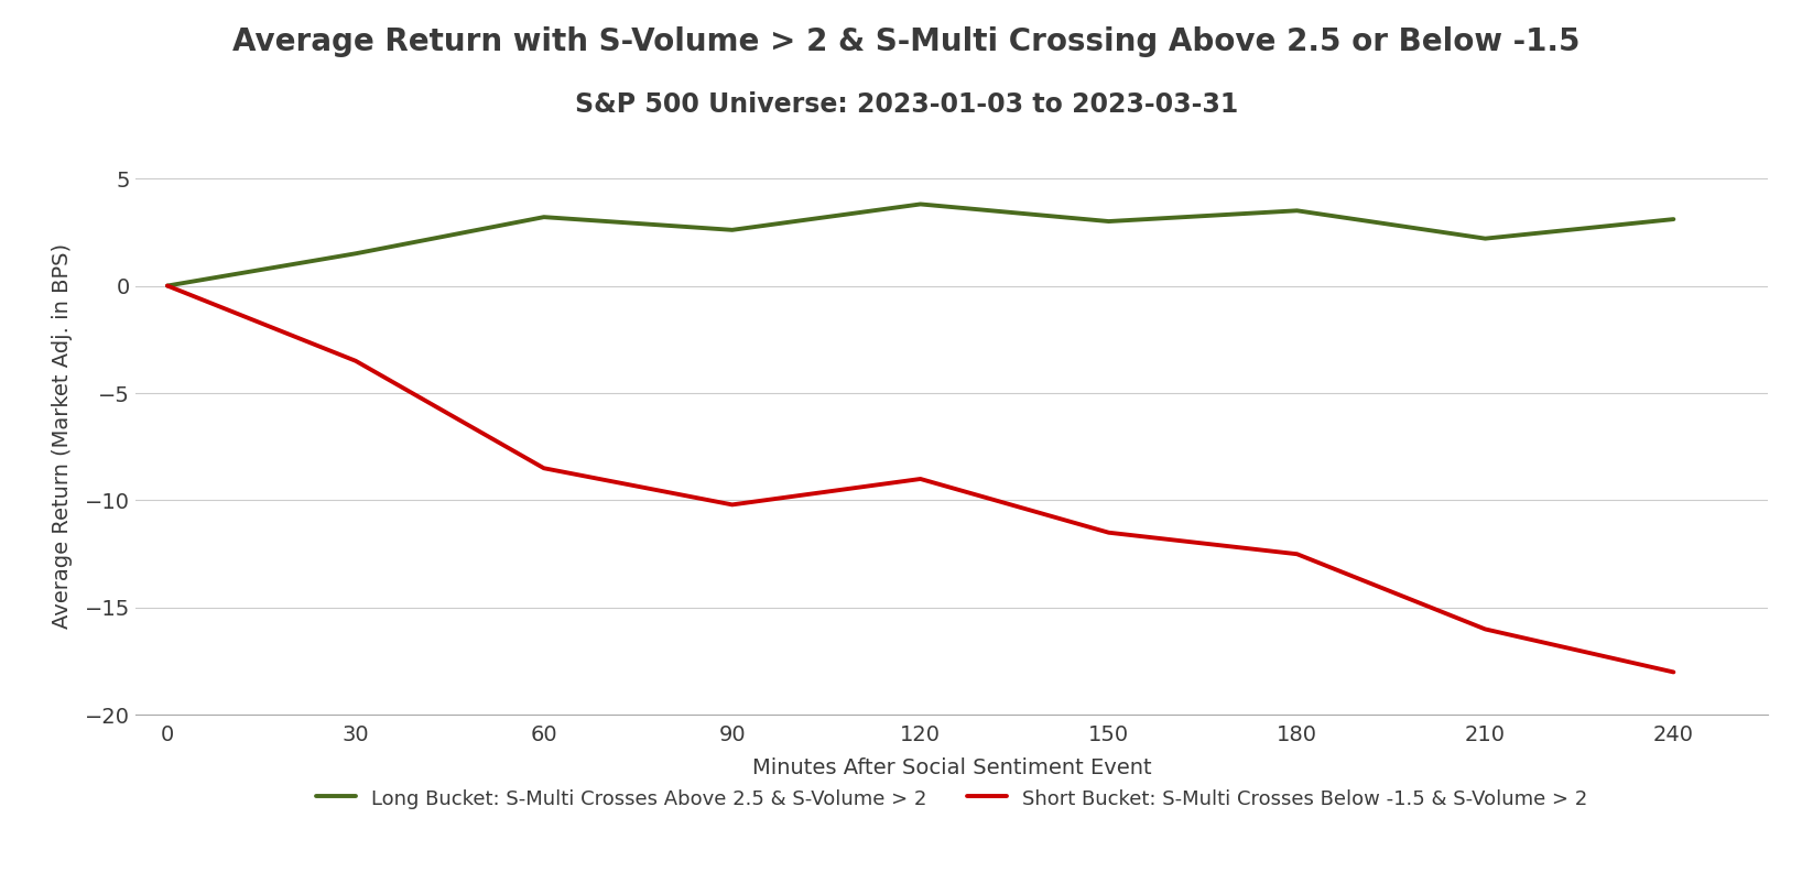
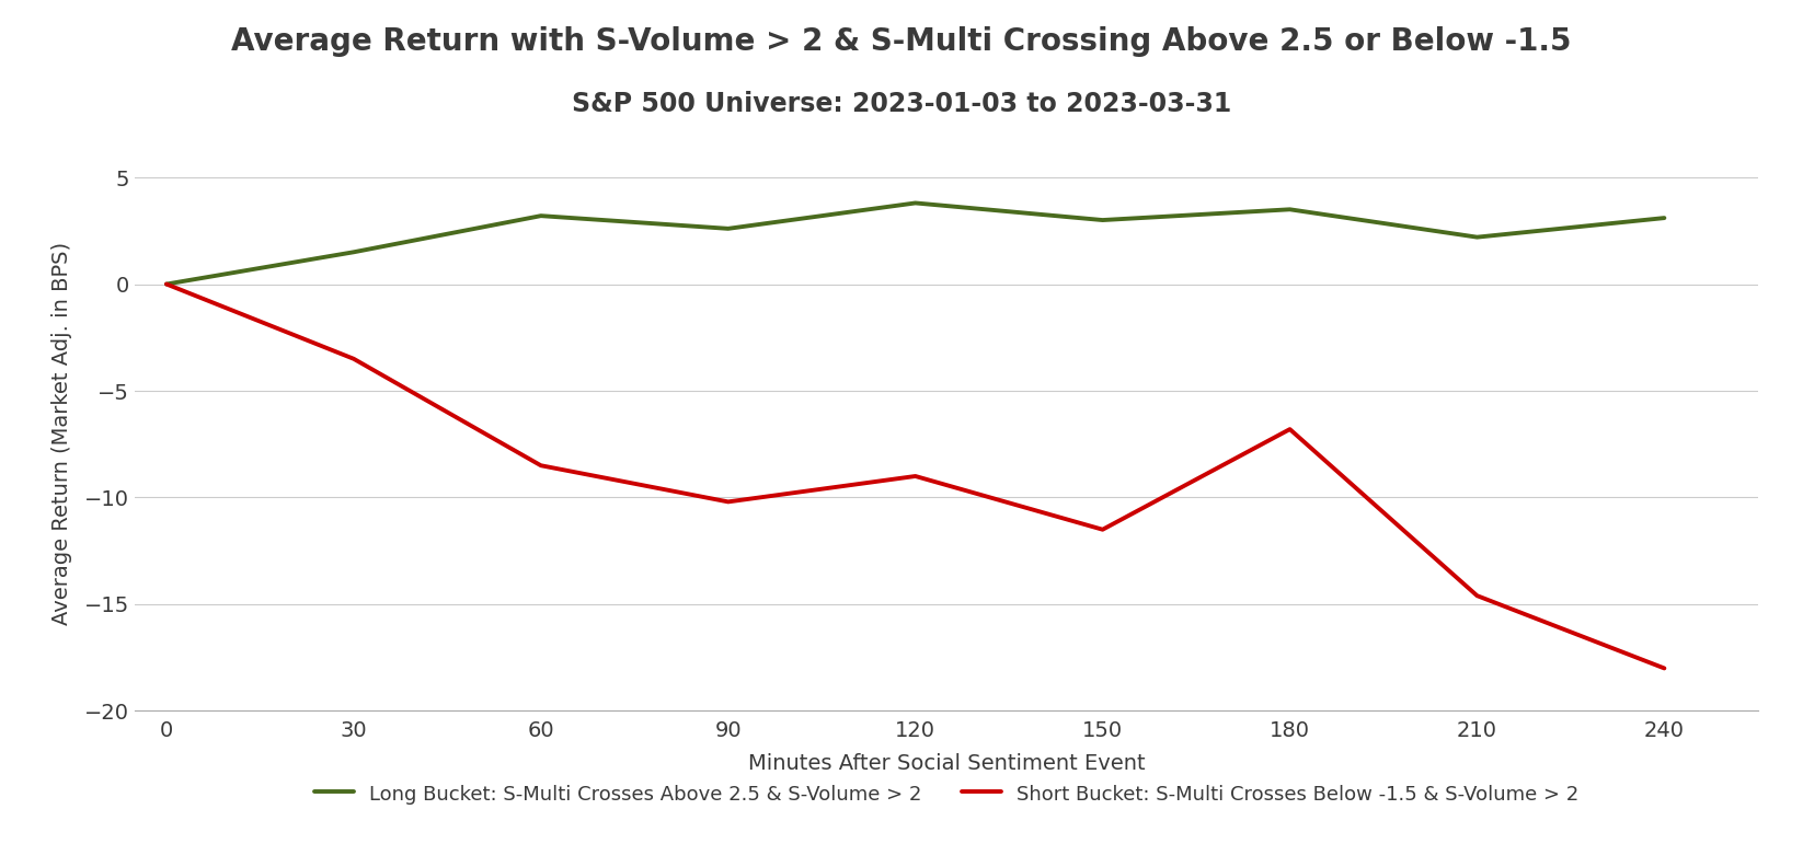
Short Bucket: S-Multi Crosses Below -1.5 & S-Volume > 2/180: -12.5 -> -6.8
Short Bucket: S-Multi Crosses Below -1.5 & S-Volume > 2/210: -16.0 -> -14.6
